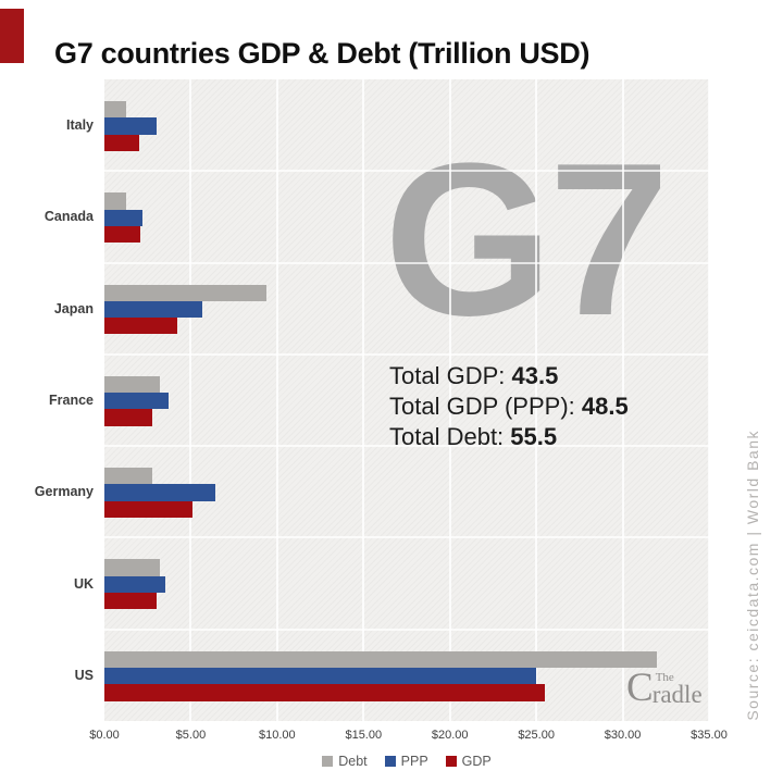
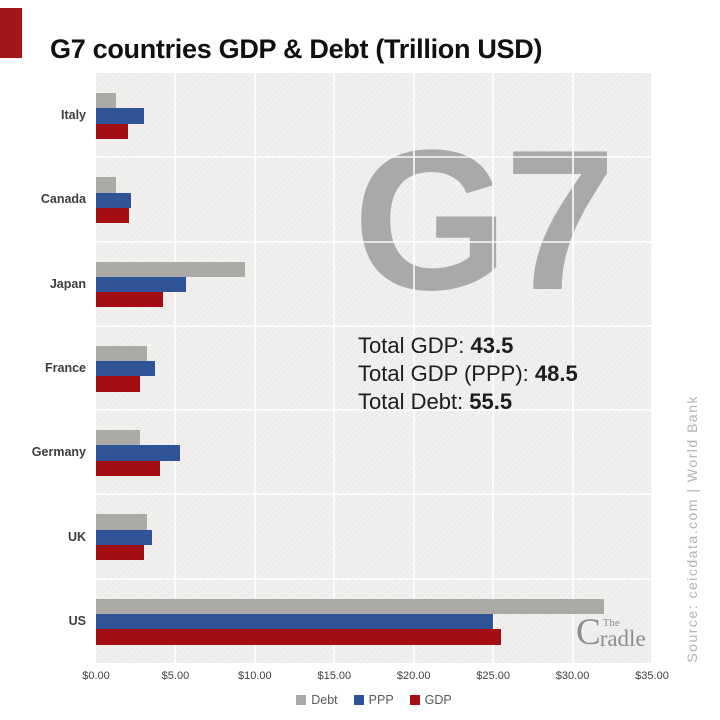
PPP/Germany: $6.4 -> $5.3
GDP/Germany: $5.1 -> $4.0
